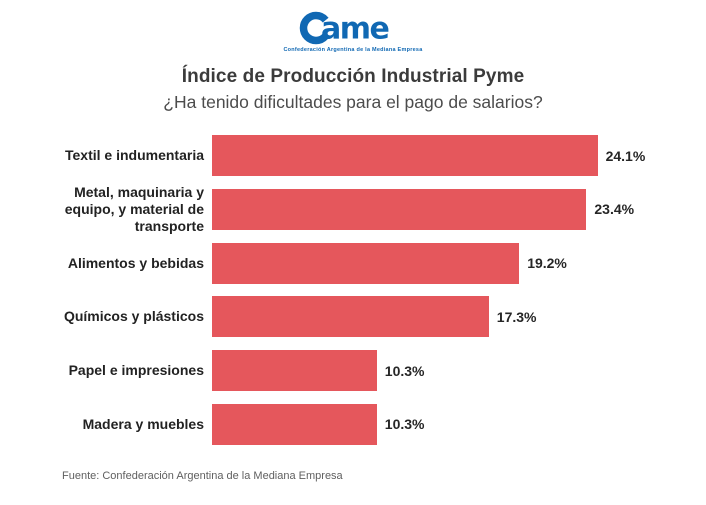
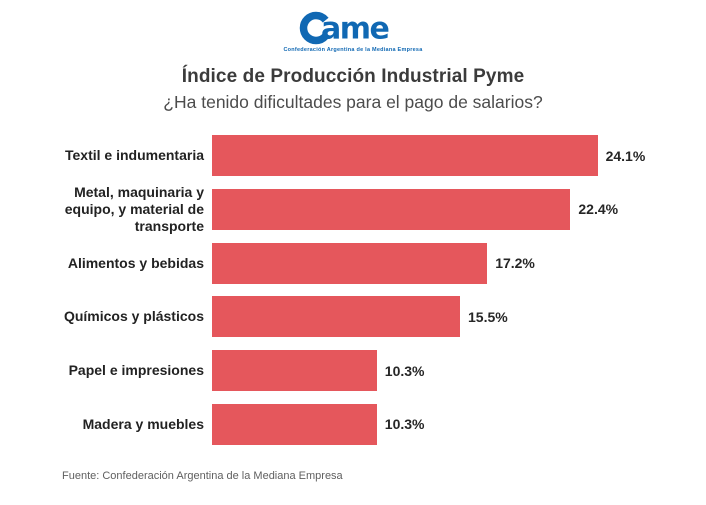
Metal, maquinaria y equipo, y material de transporte: 23.4% -> 22.4%
Alimentos y bebidas: 19.2% -> 17.2%
Químicos y plásticos: 17.3% -> 15.5%
